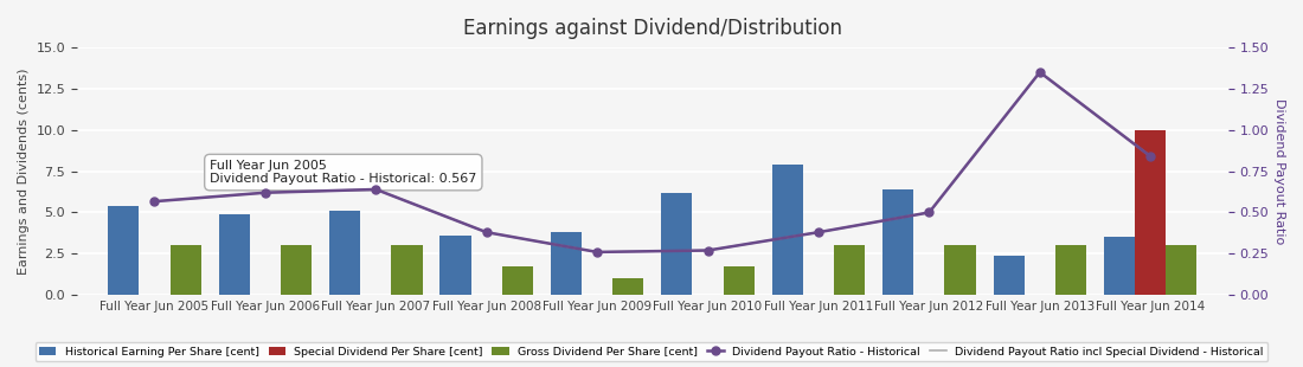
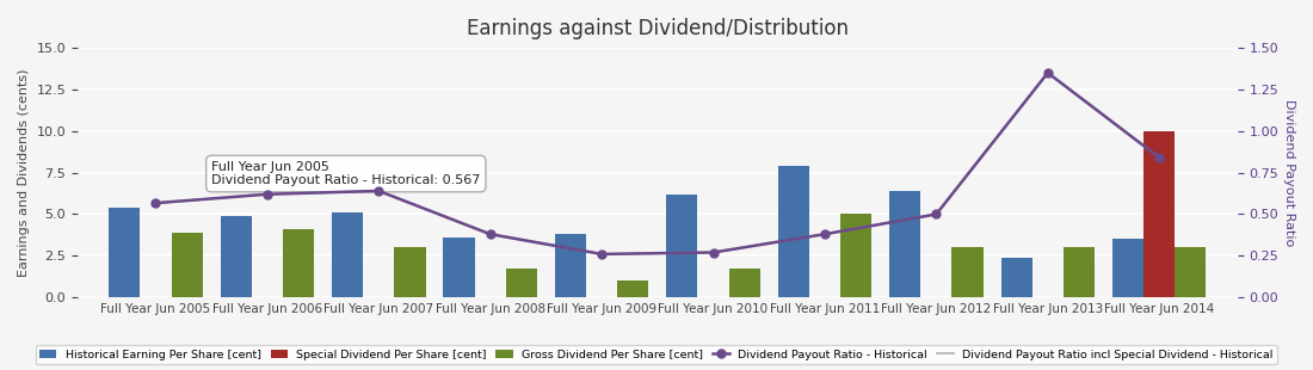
Gross Dividend Per Share [cent]/Full Year Jun 2005: 3.0 -> 3.9
Gross Dividend Per Share [cent]/Full Year Jun 2006: 3.0 -> 4.1
Gross Dividend Per Share [cent]/Full Year Jun 2011: 3.0 -> 5.0
